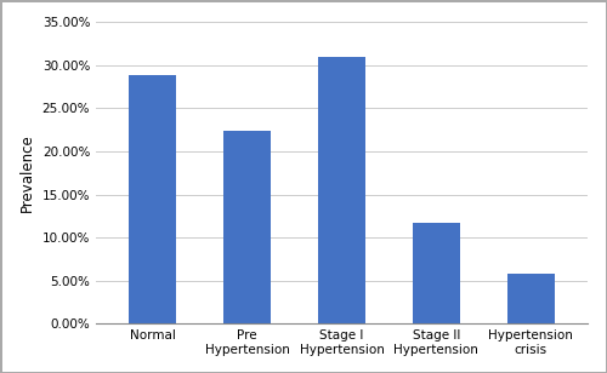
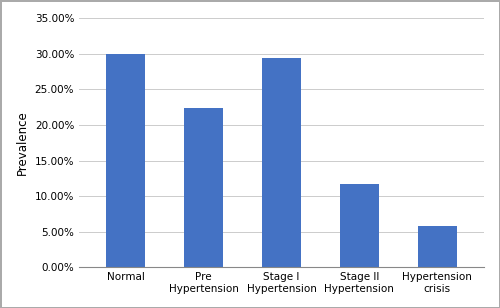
Normal: 28.8% -> 30.0%
Stage I Hypertension: 30.9% -> 29.4%
